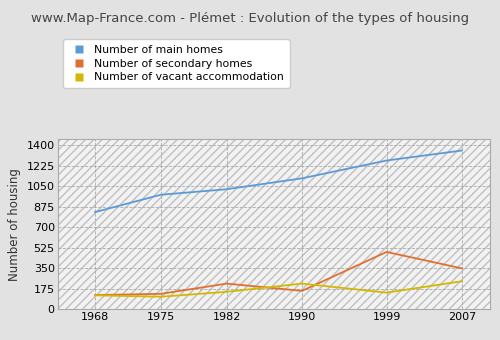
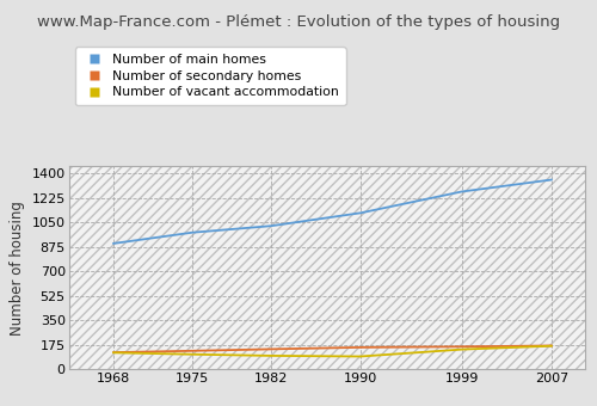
Number of main homes/1968: 830 -> 900
Number of secondary homes/1982: 220 -> 140
Number of vacant accommodation/1982: 150 -> 100
Number of vacant accommodation/1990: 220 -> 90
Number of secondary homes/1999: 490 -> 160
Number of secondary homes/2007: 350 -> 170
Number of vacant accommodation/2007: 240 -> 170
